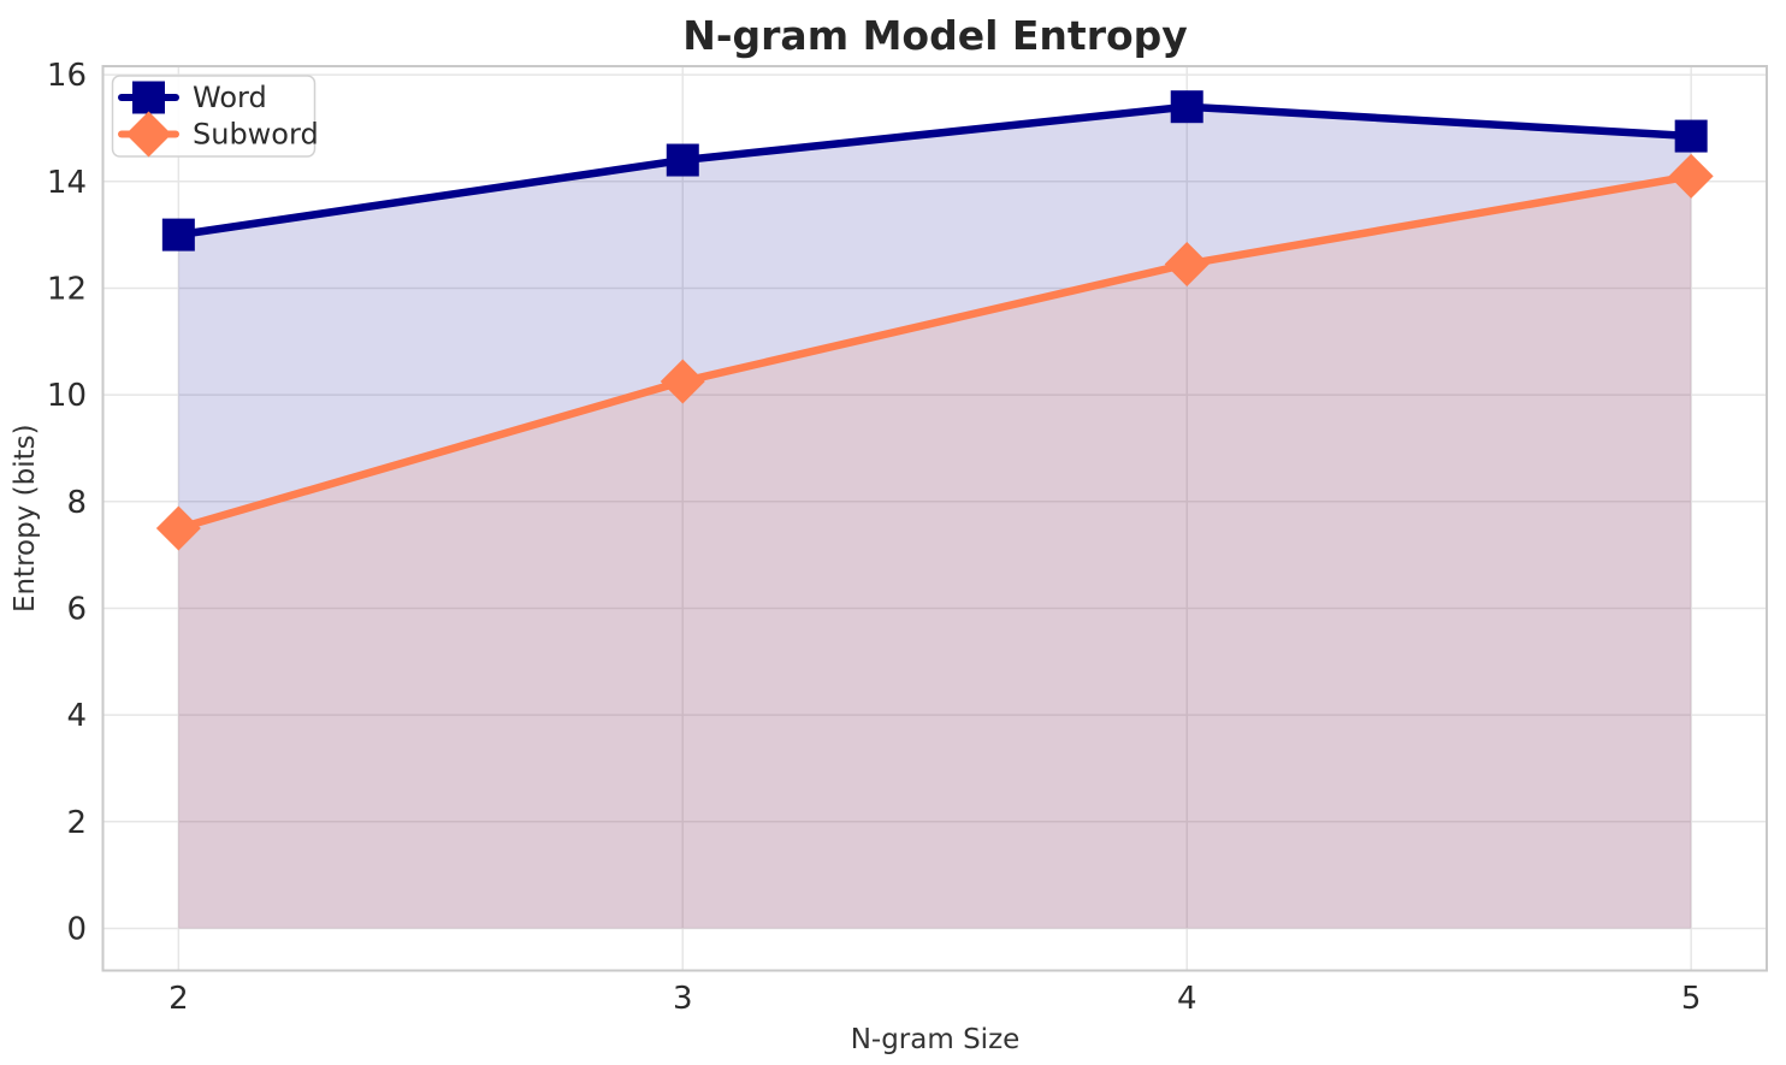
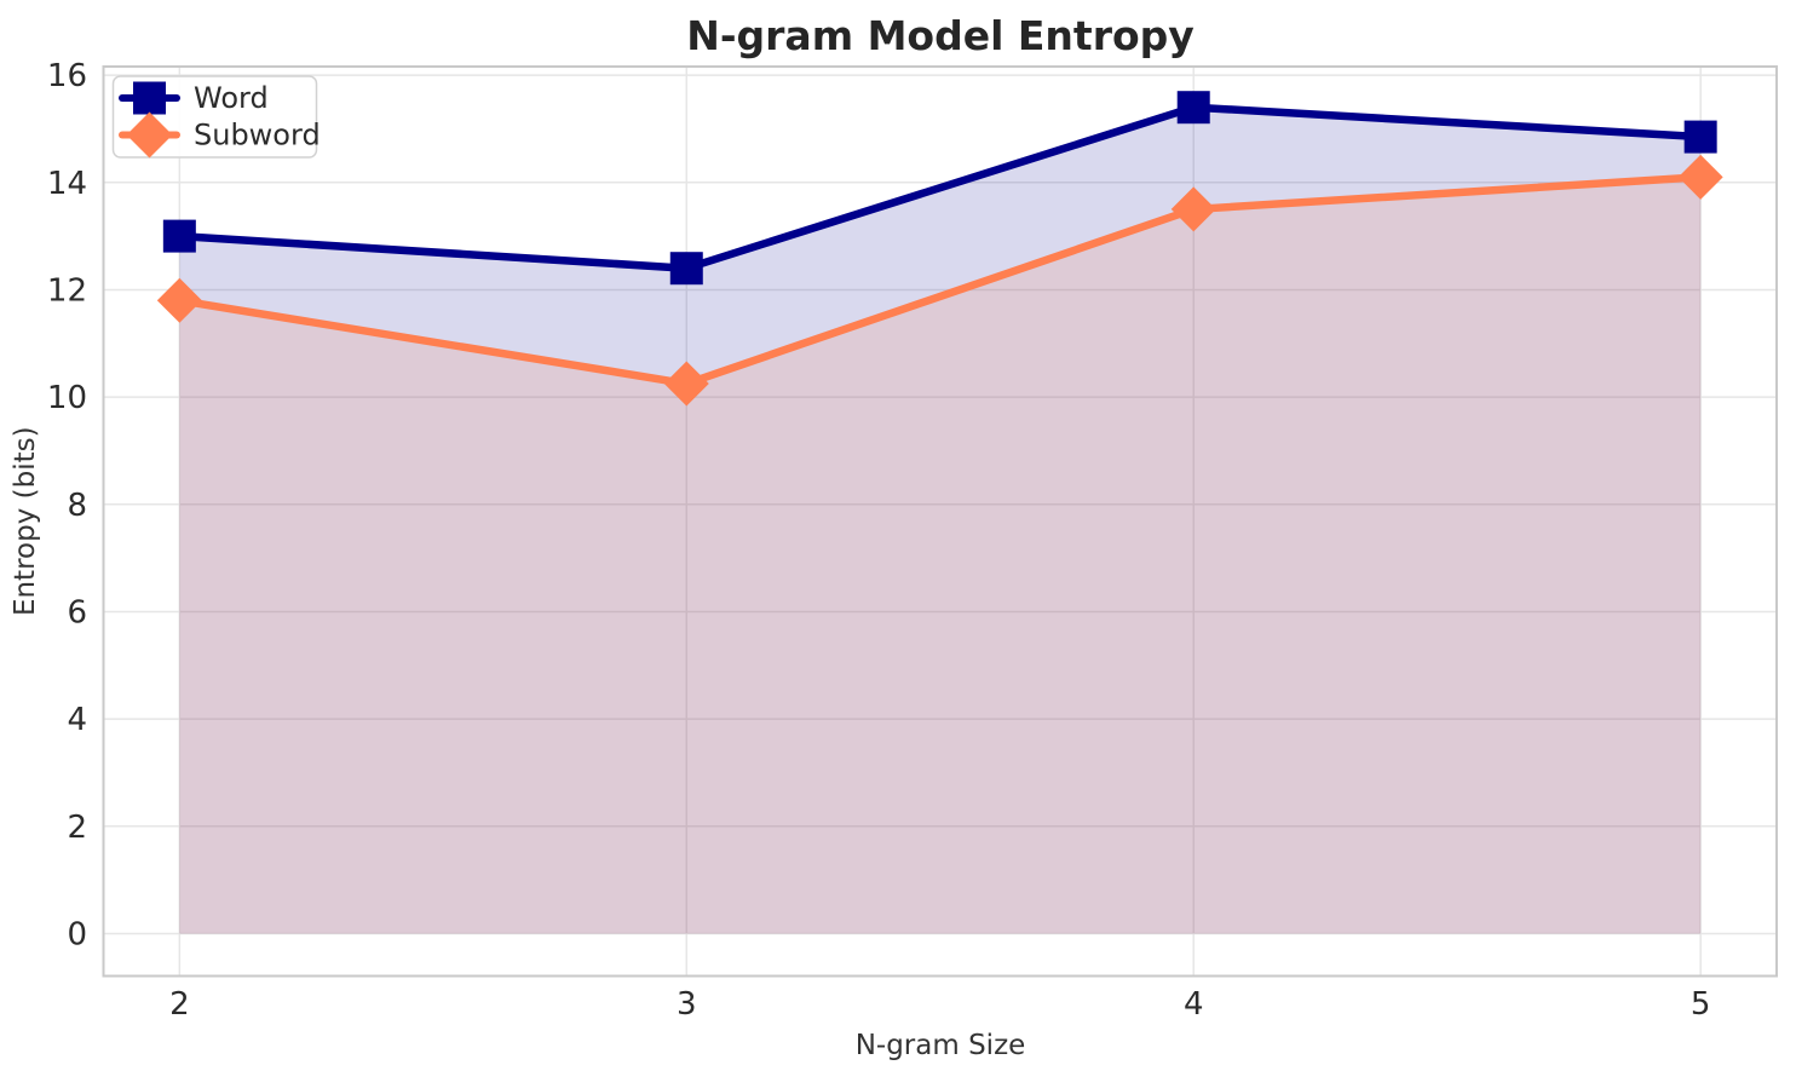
Subword/2: 7.5 -> 11.8
Word/3: 14.4 -> 12.4
Subword/4: 12.4 -> 13.5
